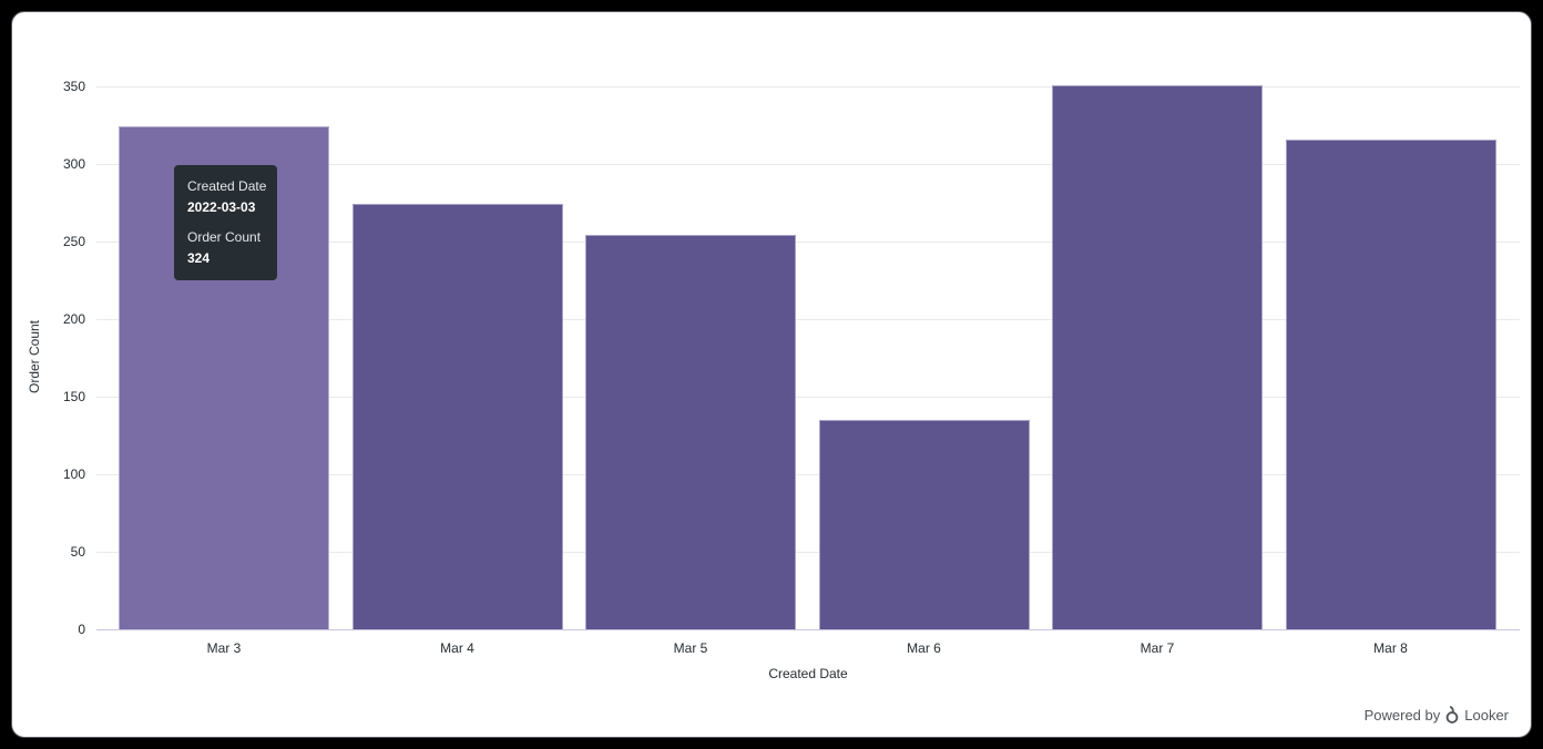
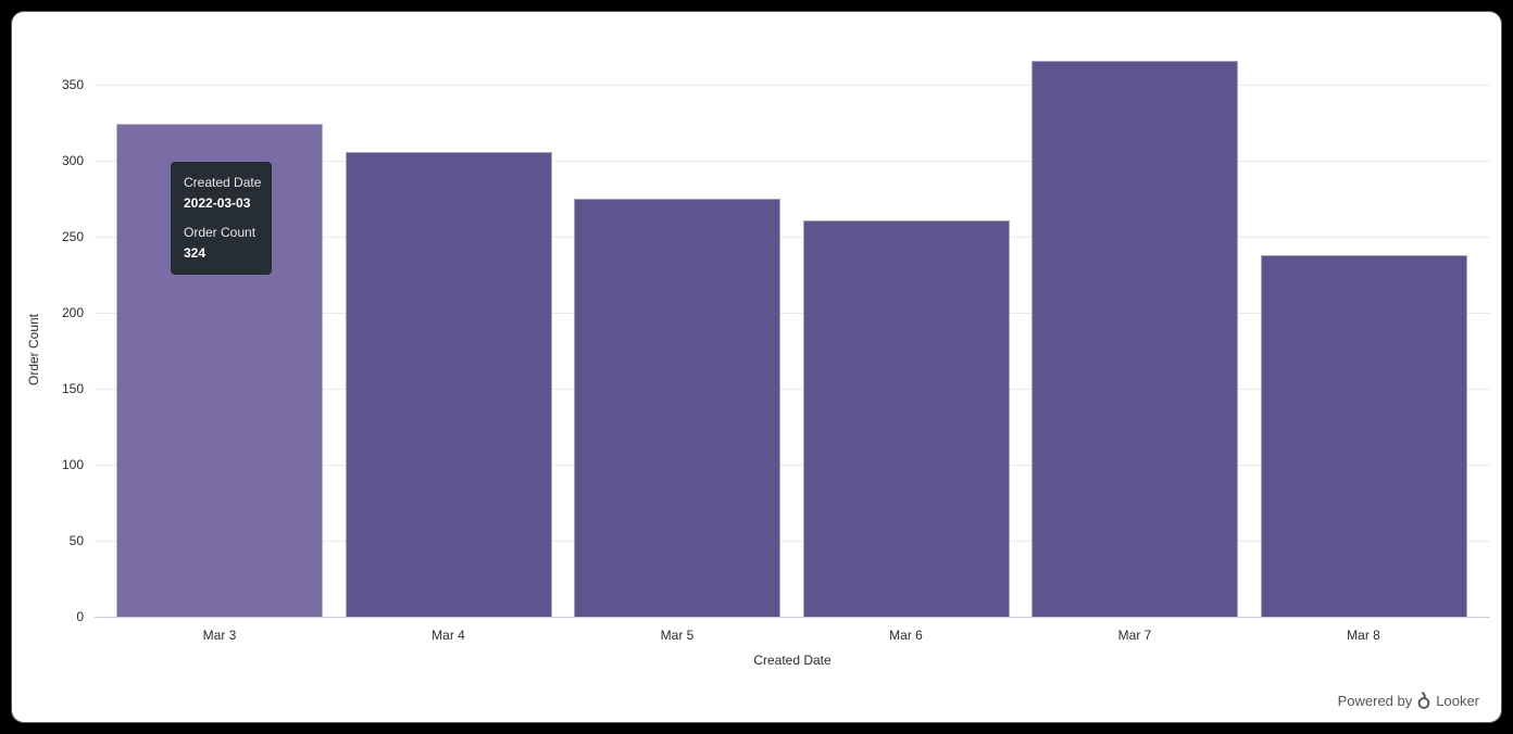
Mar 4: 274 -> 306
Mar 5: 254 -> 275
Mar 6: 135 -> 261
Mar 7: 351 -> 366
Mar 8: 316 -> 238
